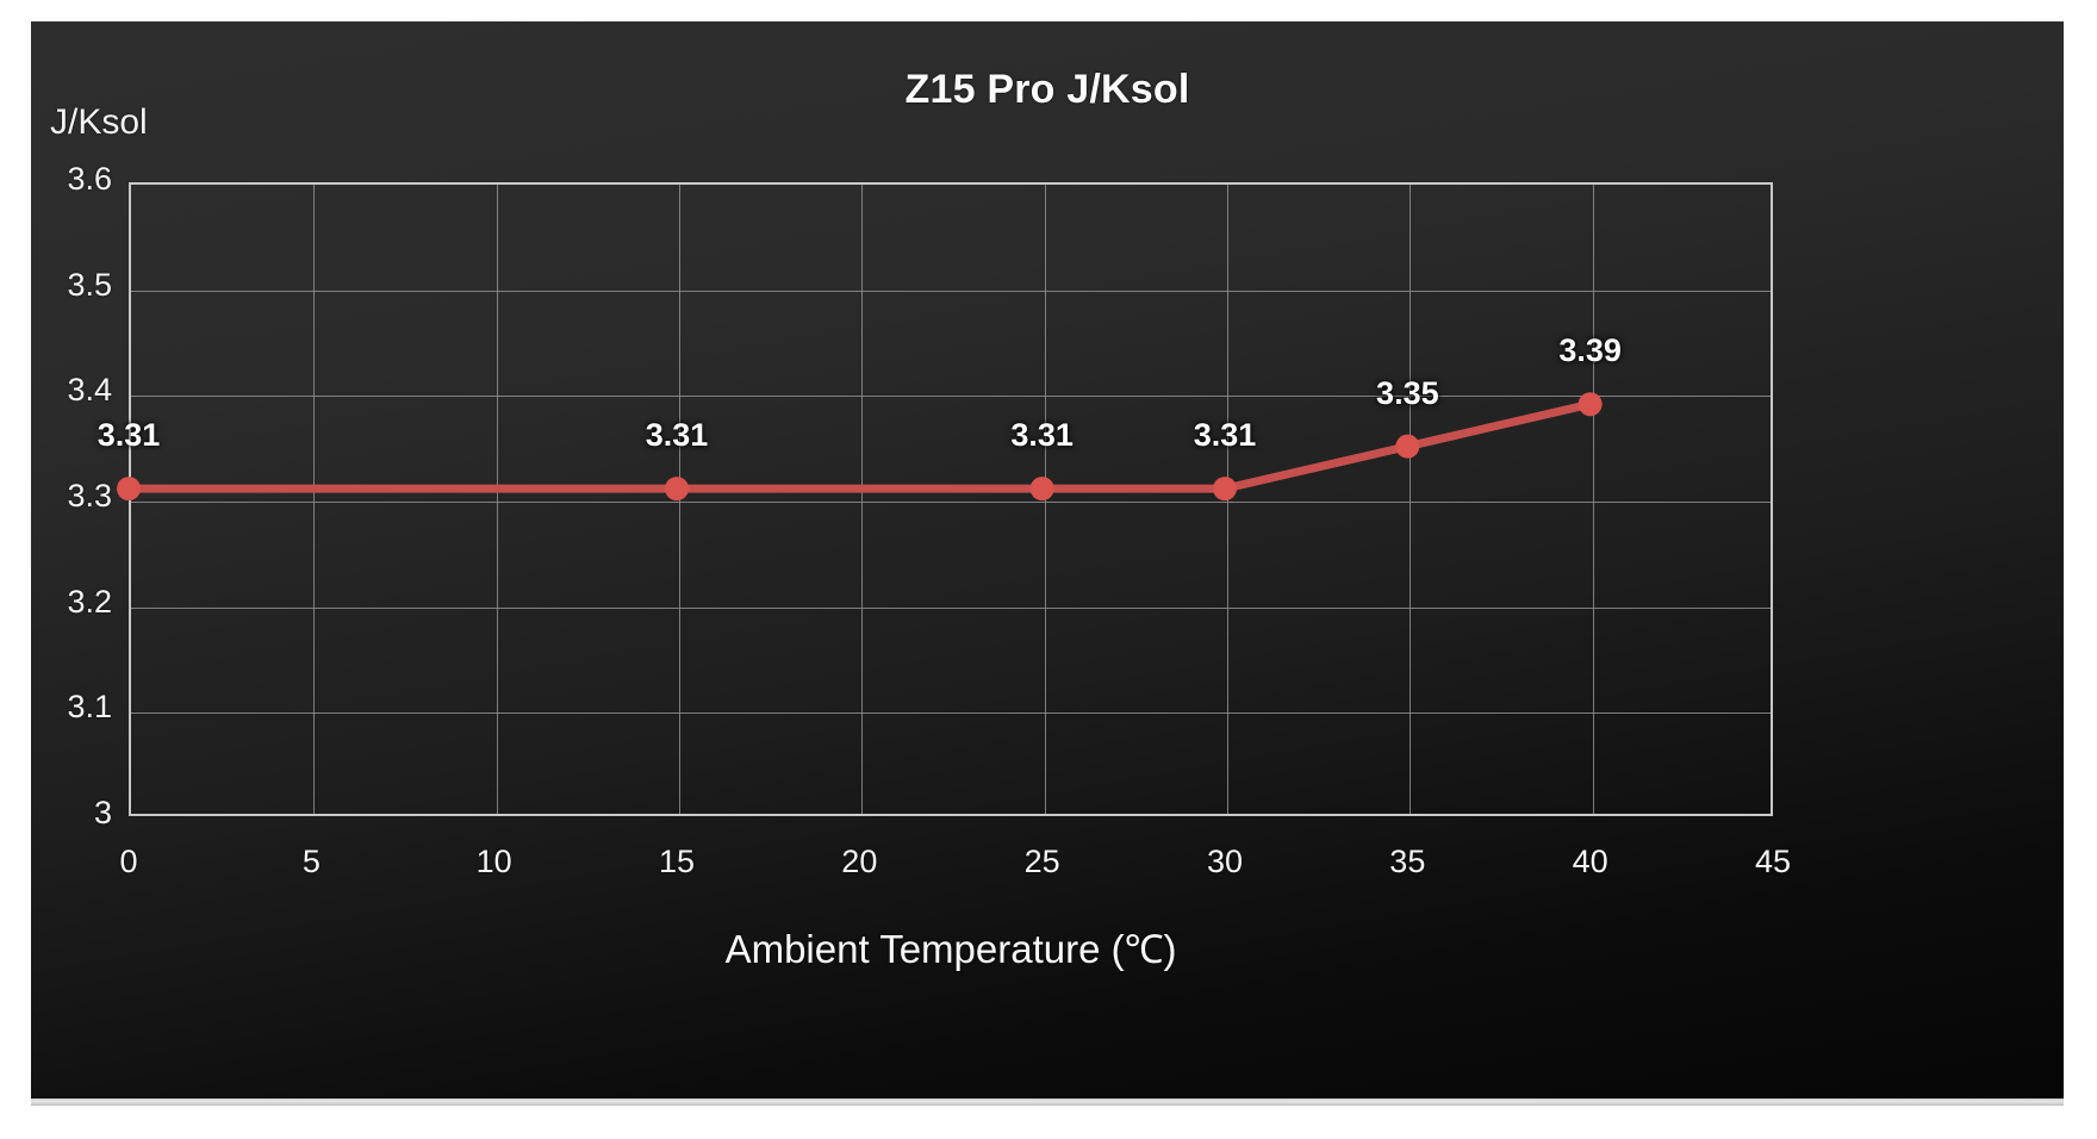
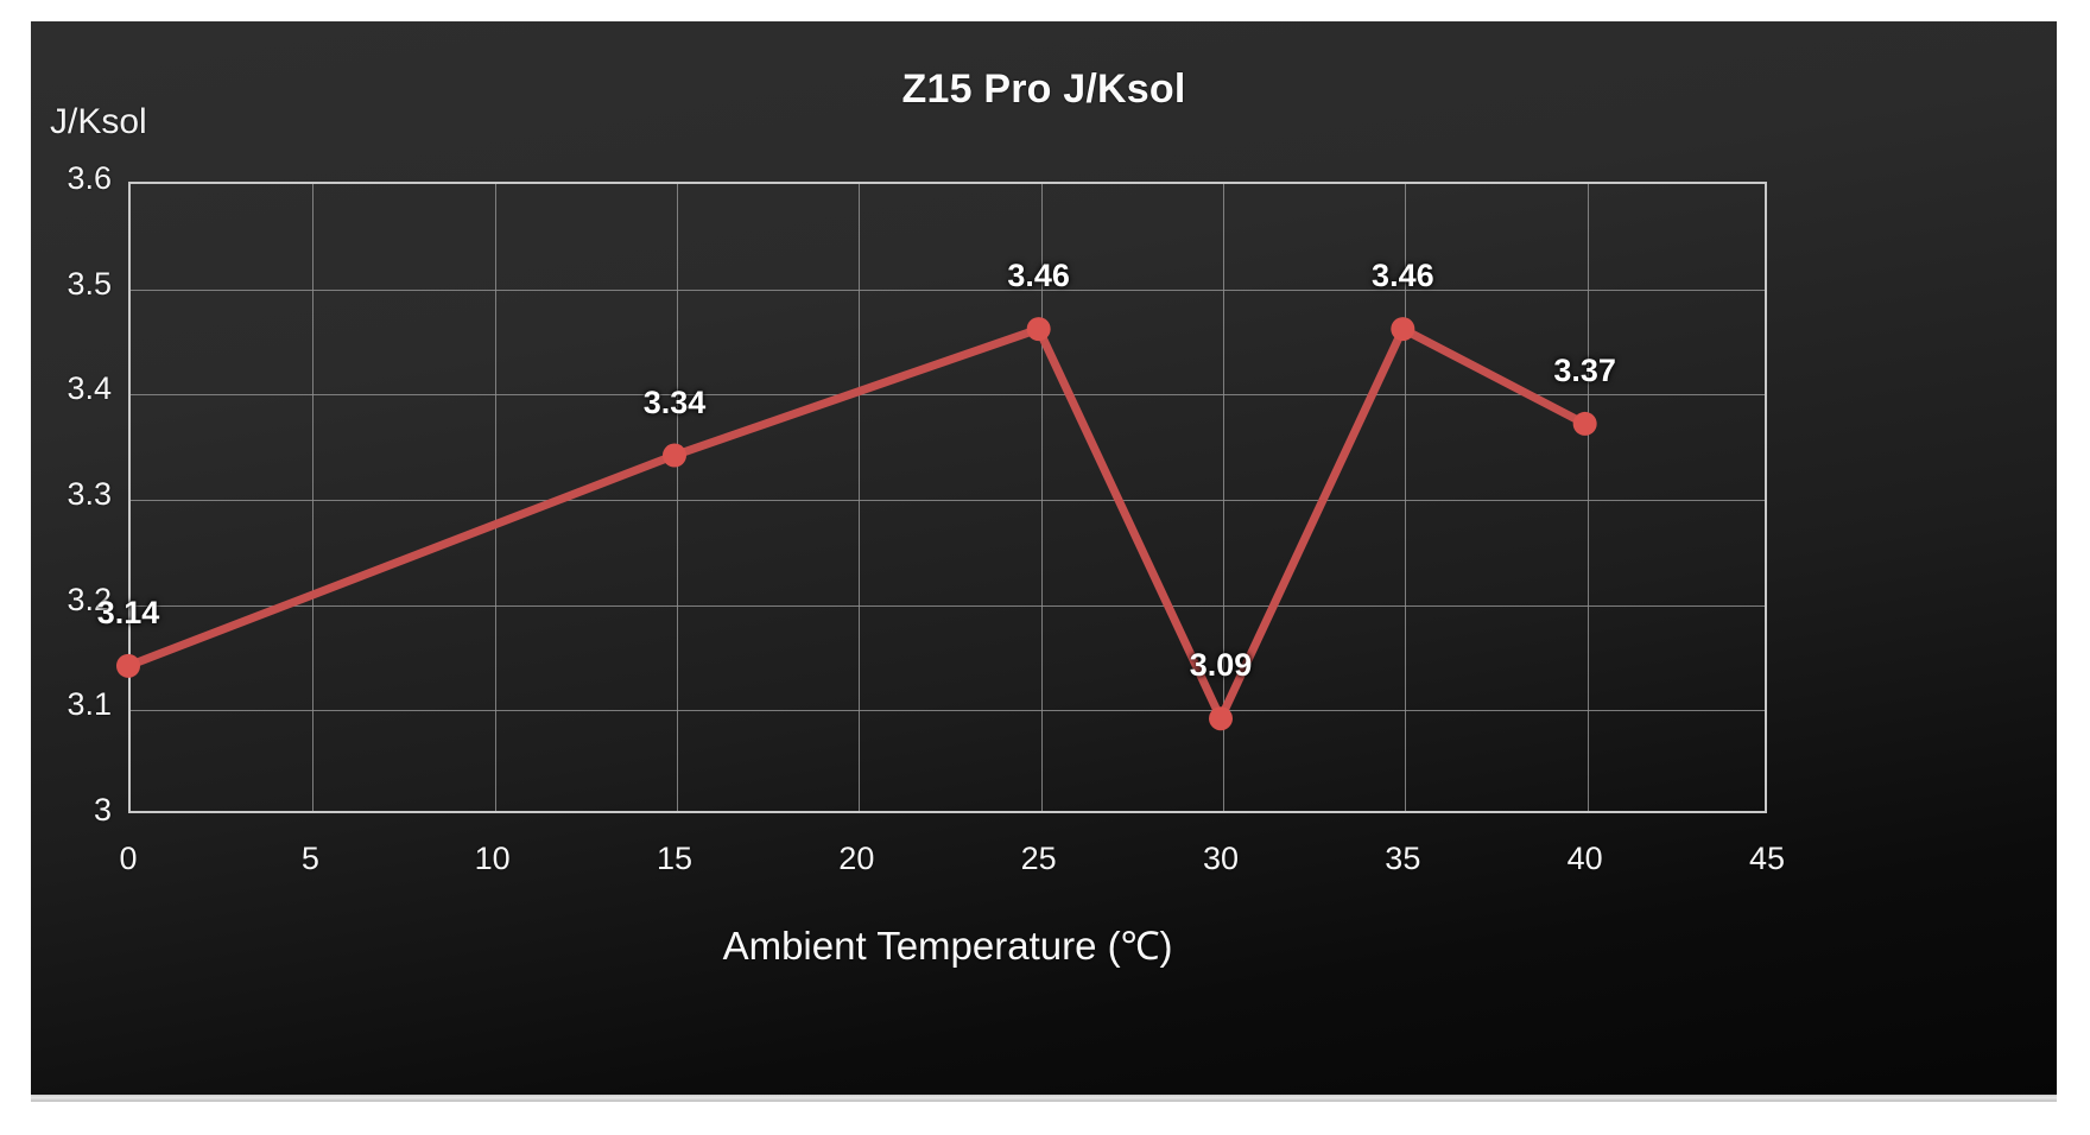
0: 3.31 -> 3.14
15: 3.31 -> 3.34
25: 3.31 -> 3.46
30: 3.31 -> 3.09
35: 3.35 -> 3.46
40: 3.39 -> 3.37
